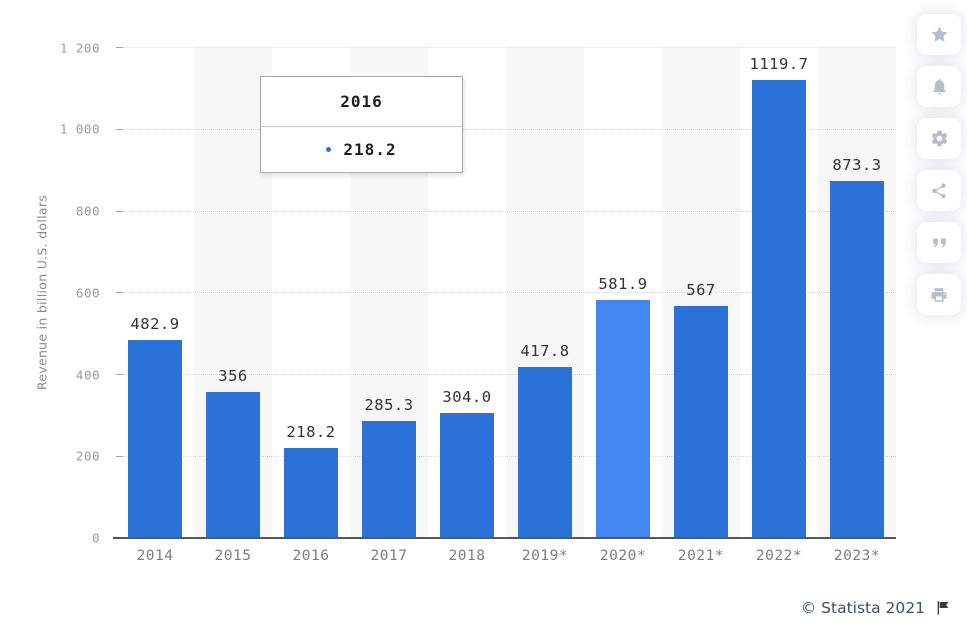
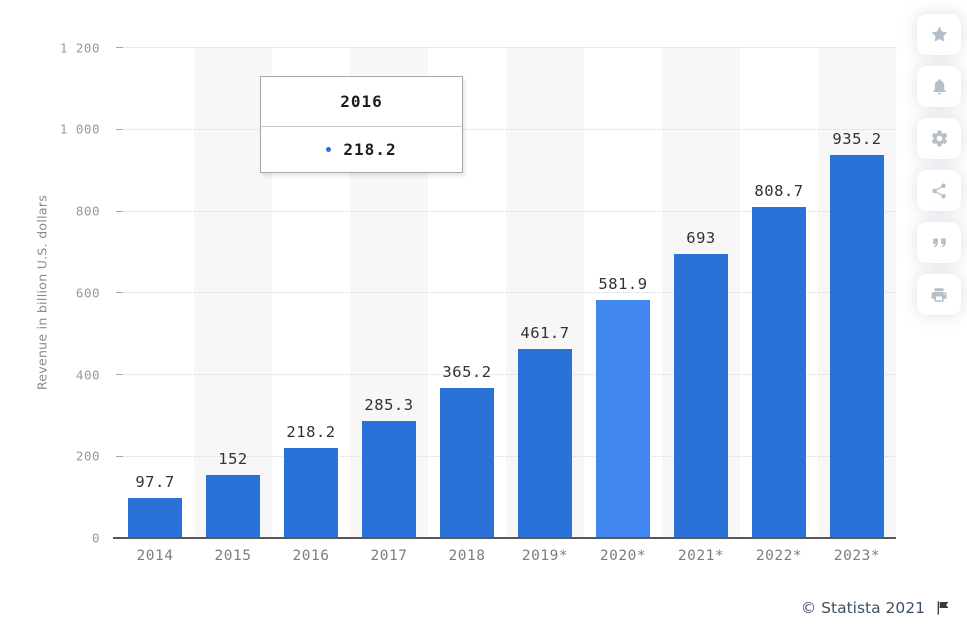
2014: 482.9 -> 97.7
2015: 356 -> 152
2018: 304.0 -> 365.2
2019*: 417.8 -> 461.7
2021*: 567 -> 693
2022*: 1119.7 -> 808.7
2023*: 873.3 -> 935.2
